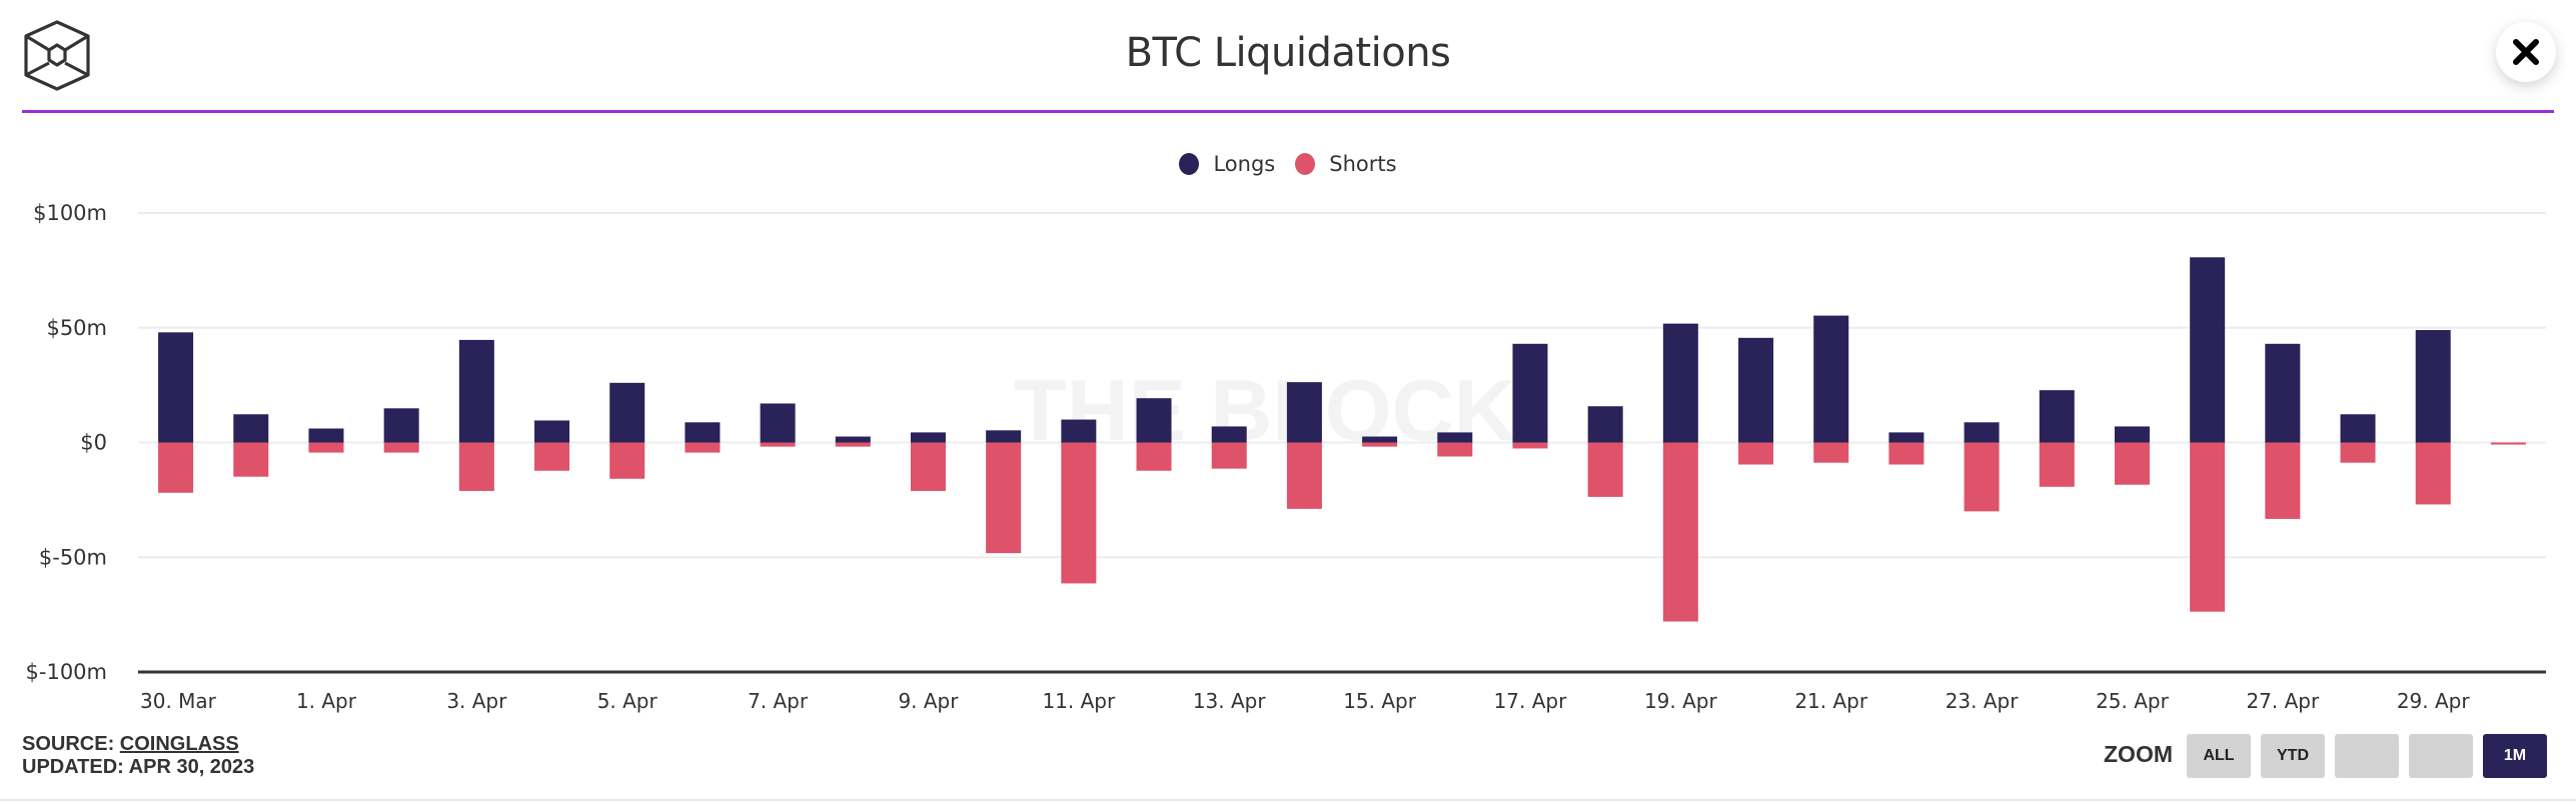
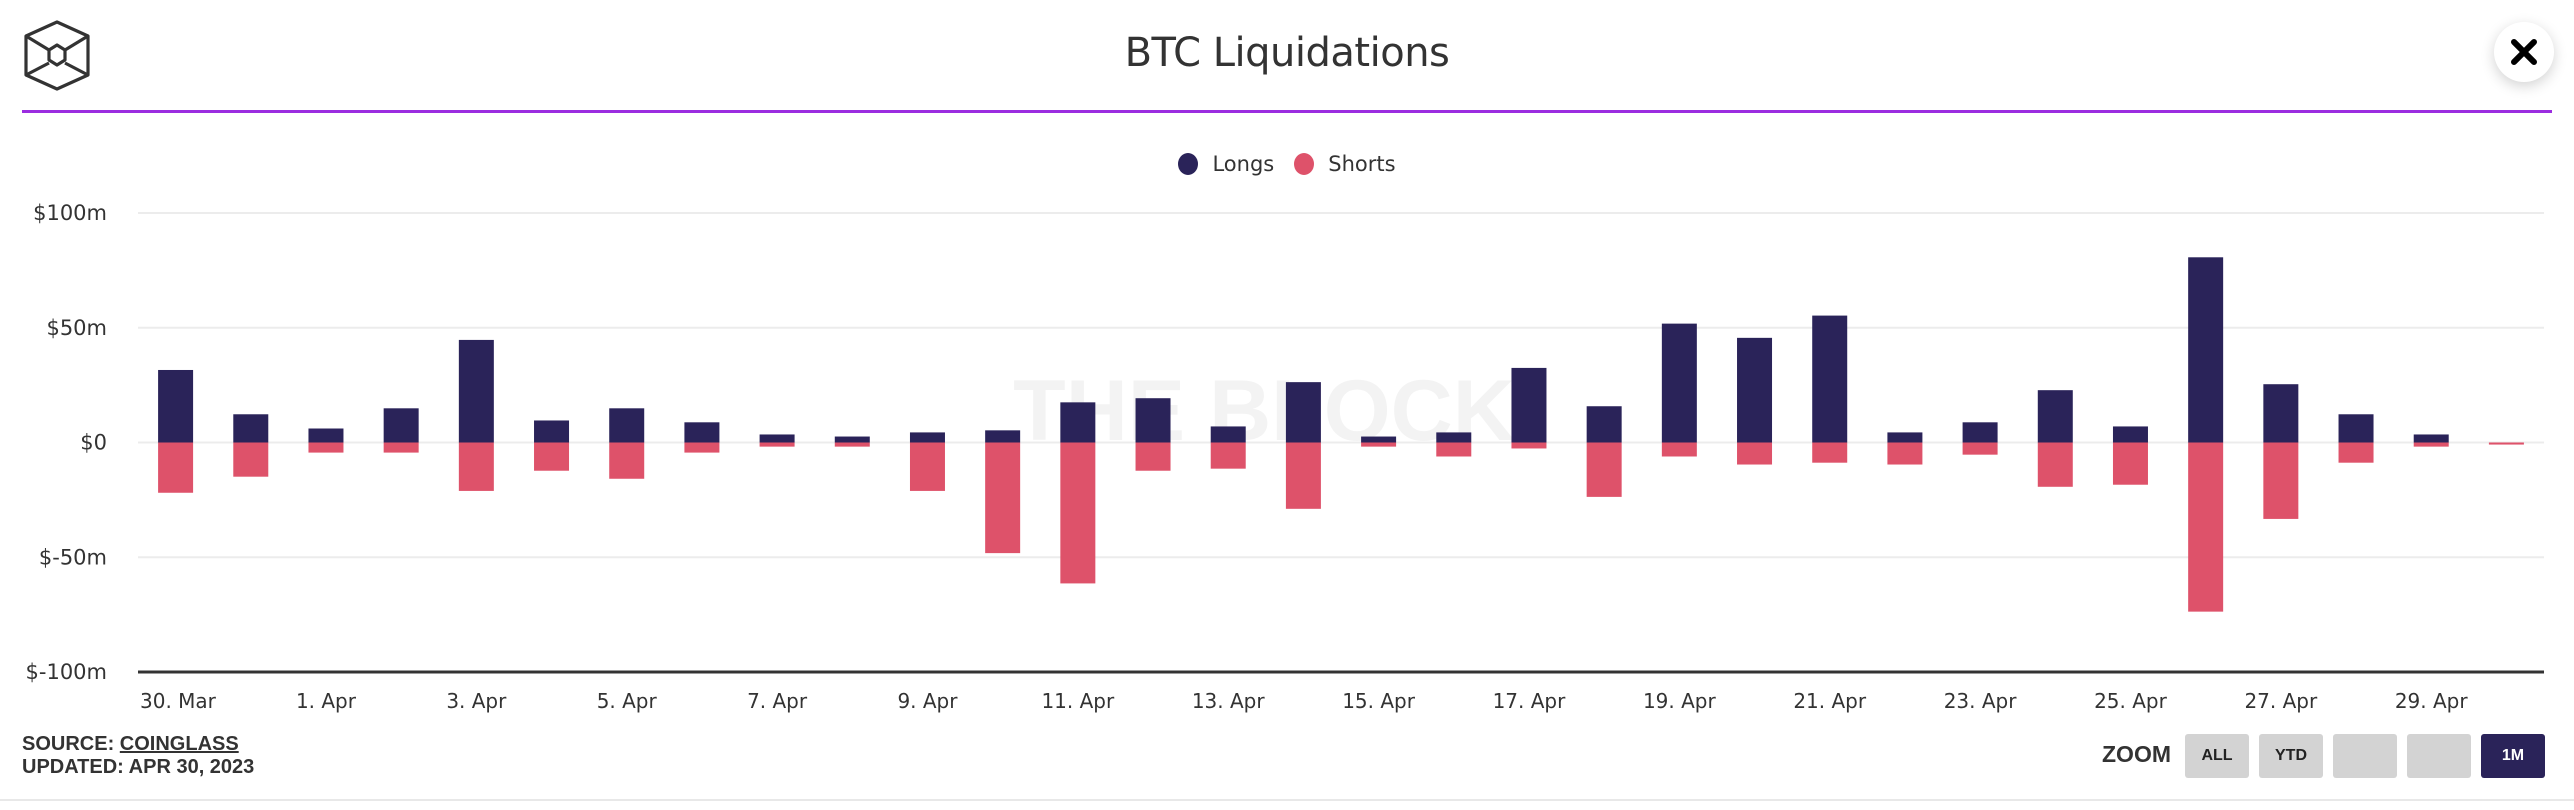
Longs/30. Mar: $48m -> $32m
Longs/5. Apr: $26m -> $15m
Longs/7. Apr: $17m -> $4m
Longs/11. Apr: $10m -> $18m
Longs/17. Apr: $43m -> $32m
Shorts/19. Apr: -$78m -> -$6m
Shorts/23. Apr: -$30m -> -$5m
Longs/27. Apr: $43m -> $25m
Longs/29. Apr: $49m -> $4m
Shorts/29. Apr: -$27m -> -$2m
